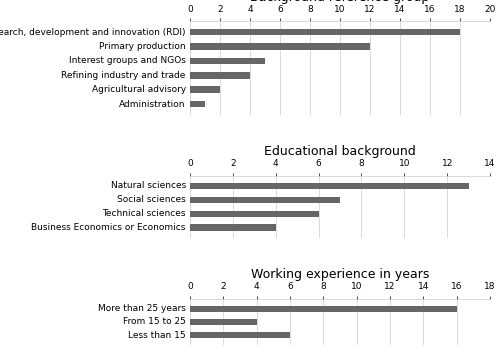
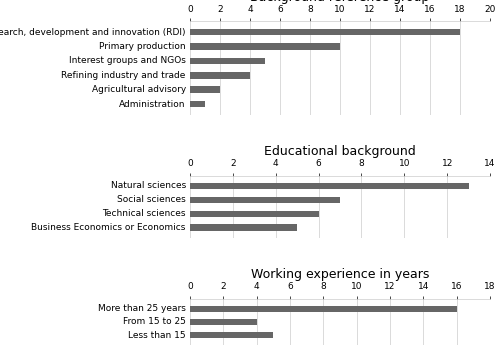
Primary production: 12 -> 10
Educational background/Business Economics or Economics: 4 -> 5
Working experience in years/Less than 15: 6 -> 5
